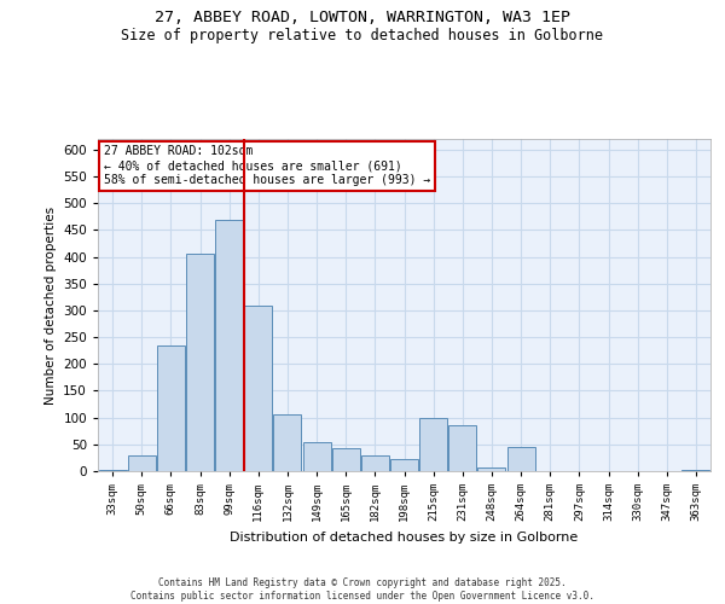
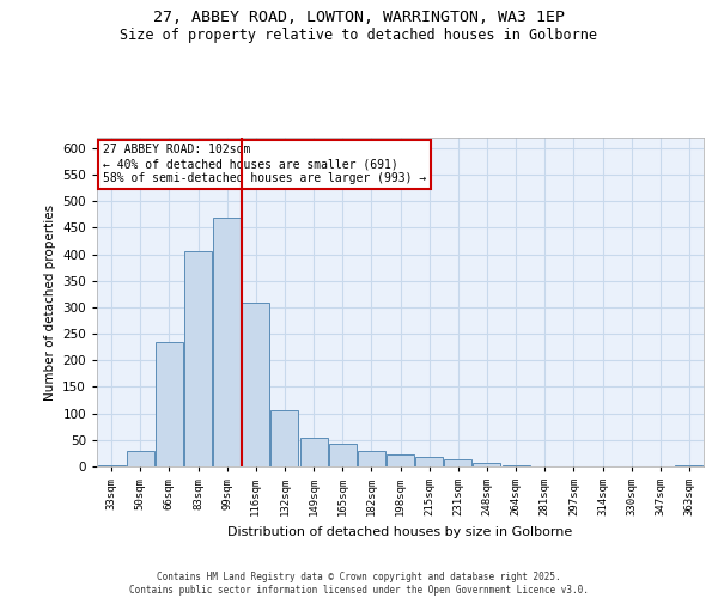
215sqm: 100 -> 18
231sqm: 85 -> 14
264sqm: 45 -> 3
